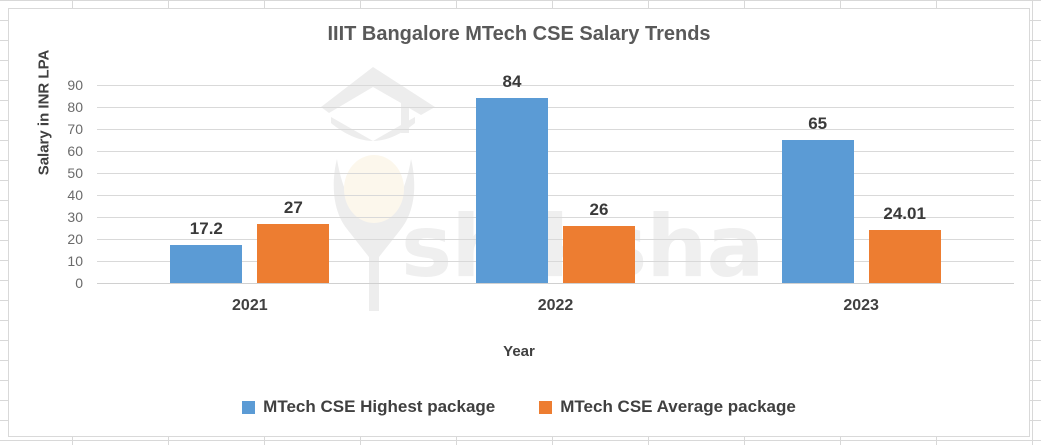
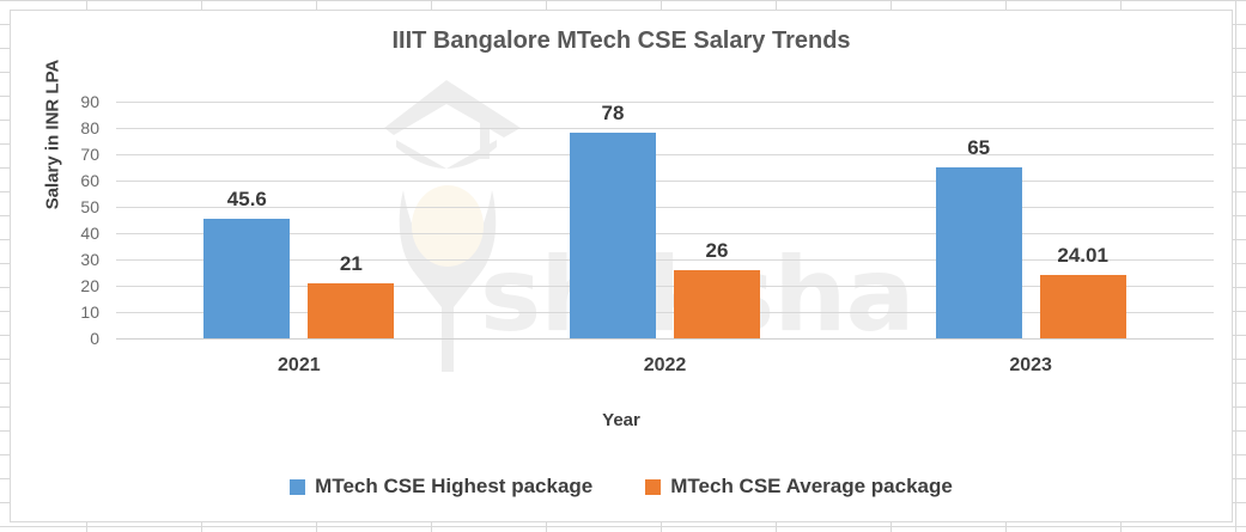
MTech CSE Highest package/2021: 17.2 -> 45.6
MTech CSE Average package/2021: 27 -> 21
MTech CSE Highest package/2022: 84 -> 78
